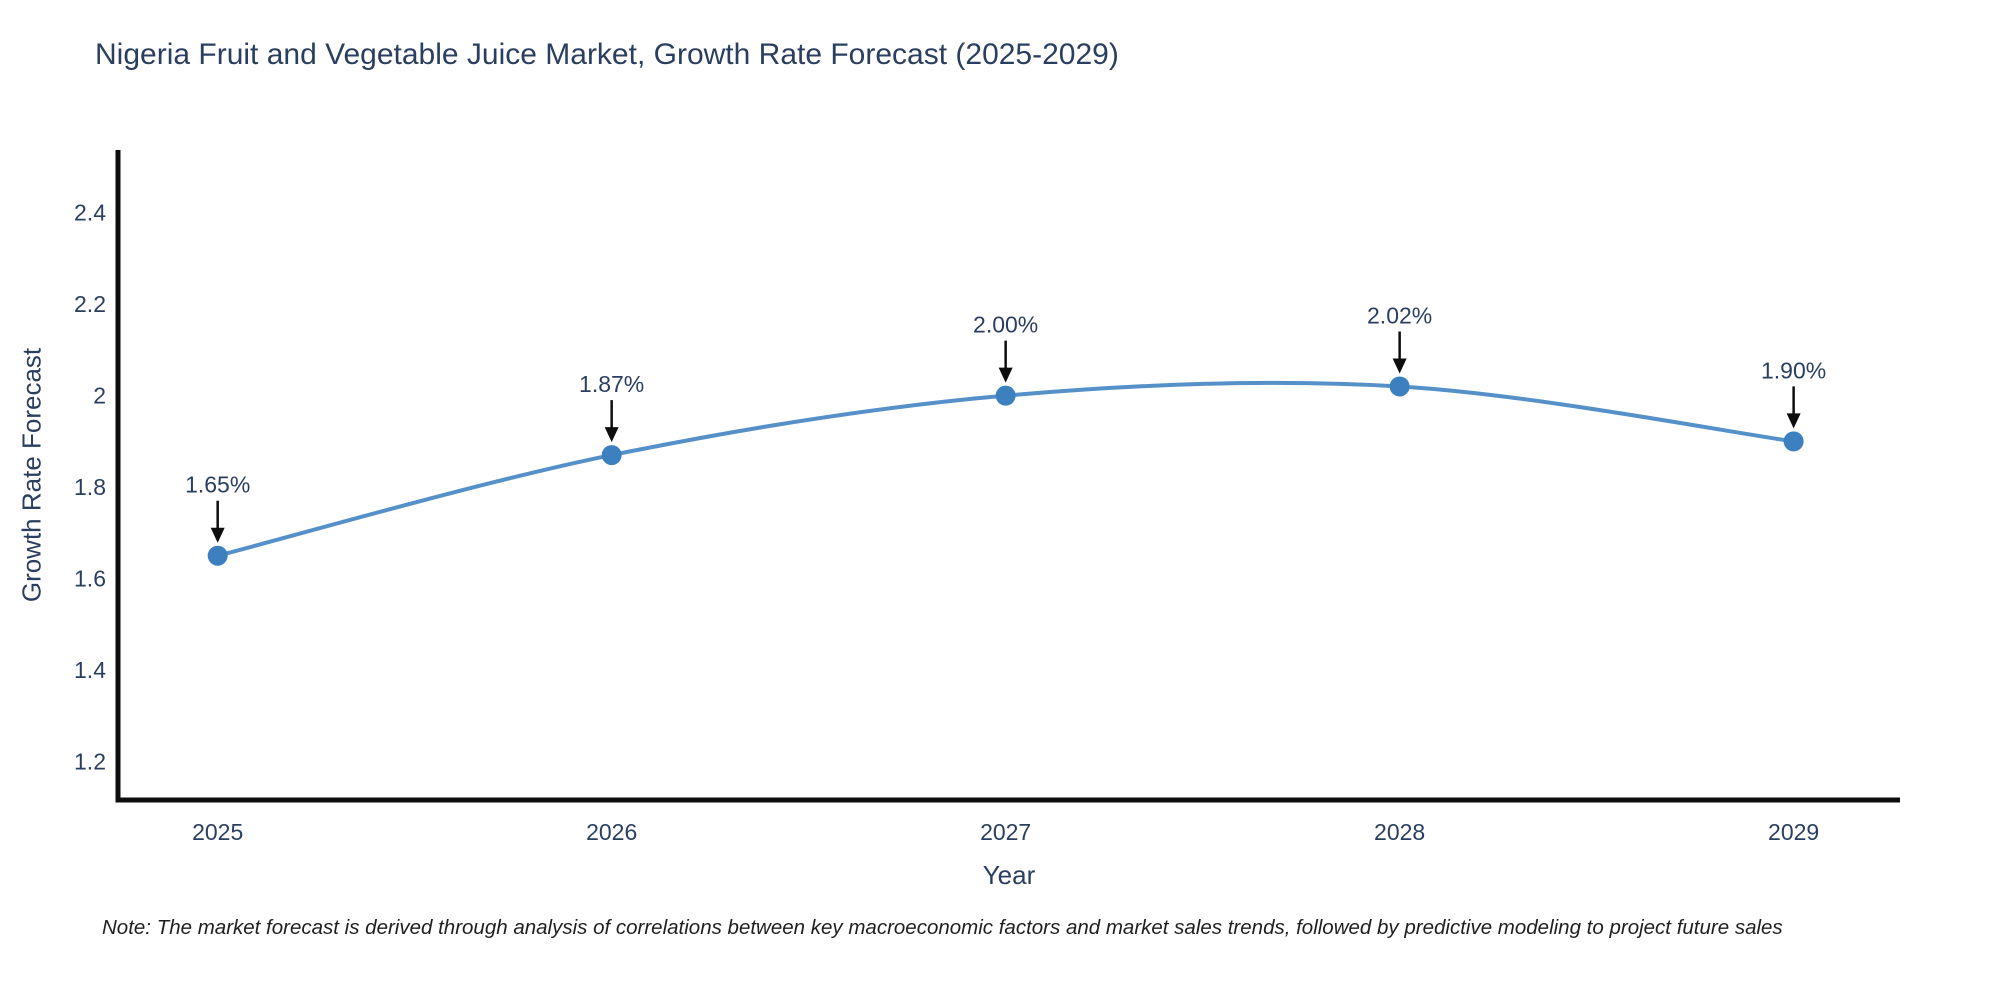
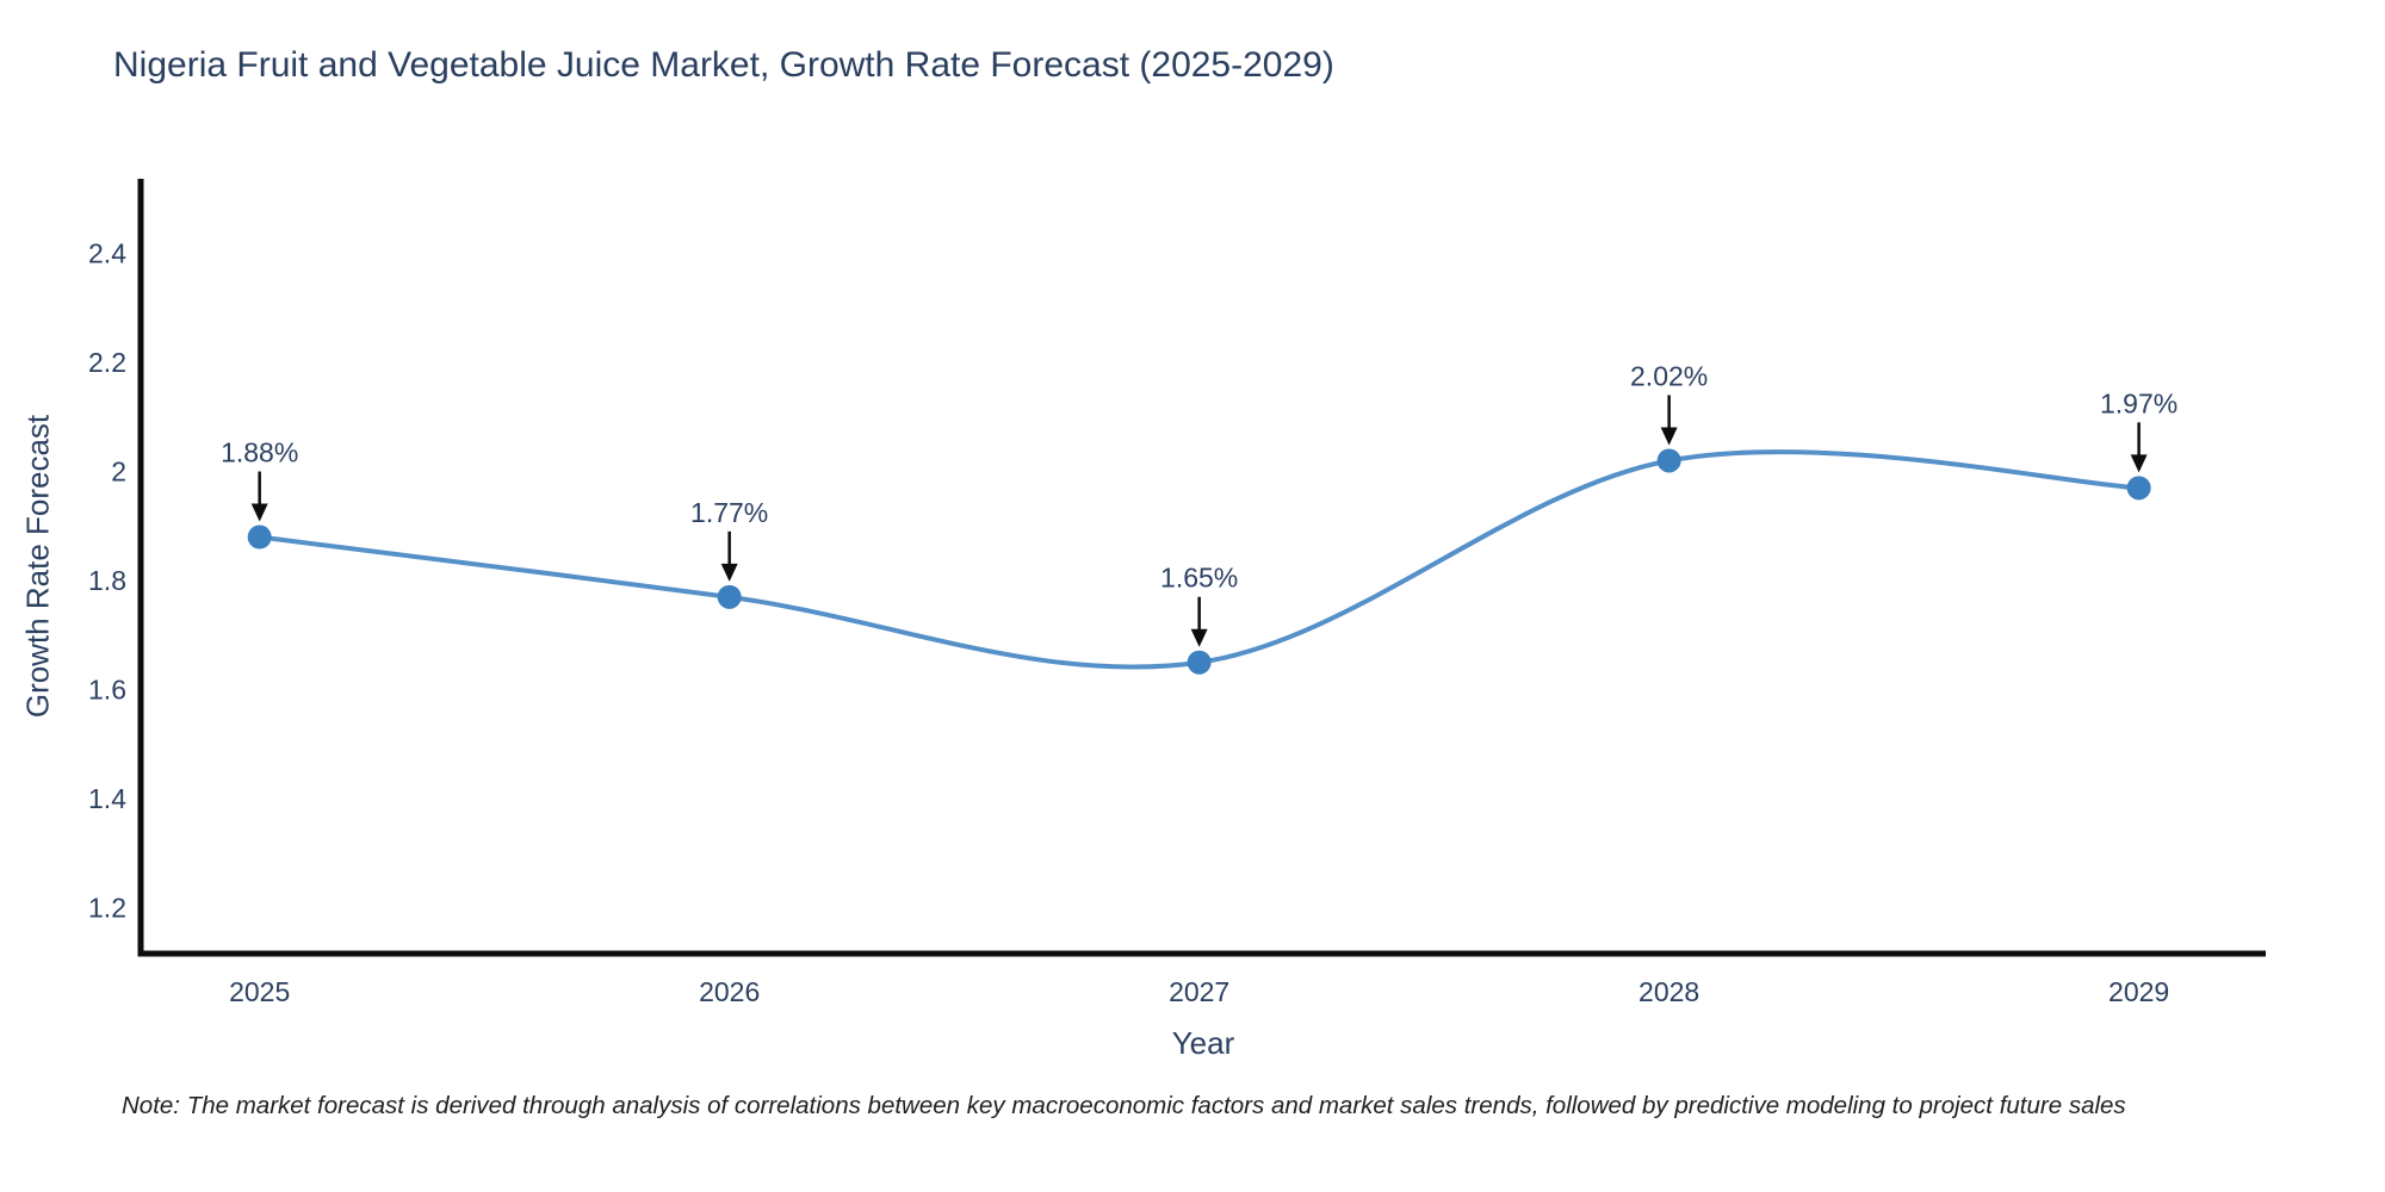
2025: 1.65% -> 1.88%
2026: 1.87% -> 1.77%
2027: 2.00% -> 1.65%
2029: 1.90% -> 1.97%
